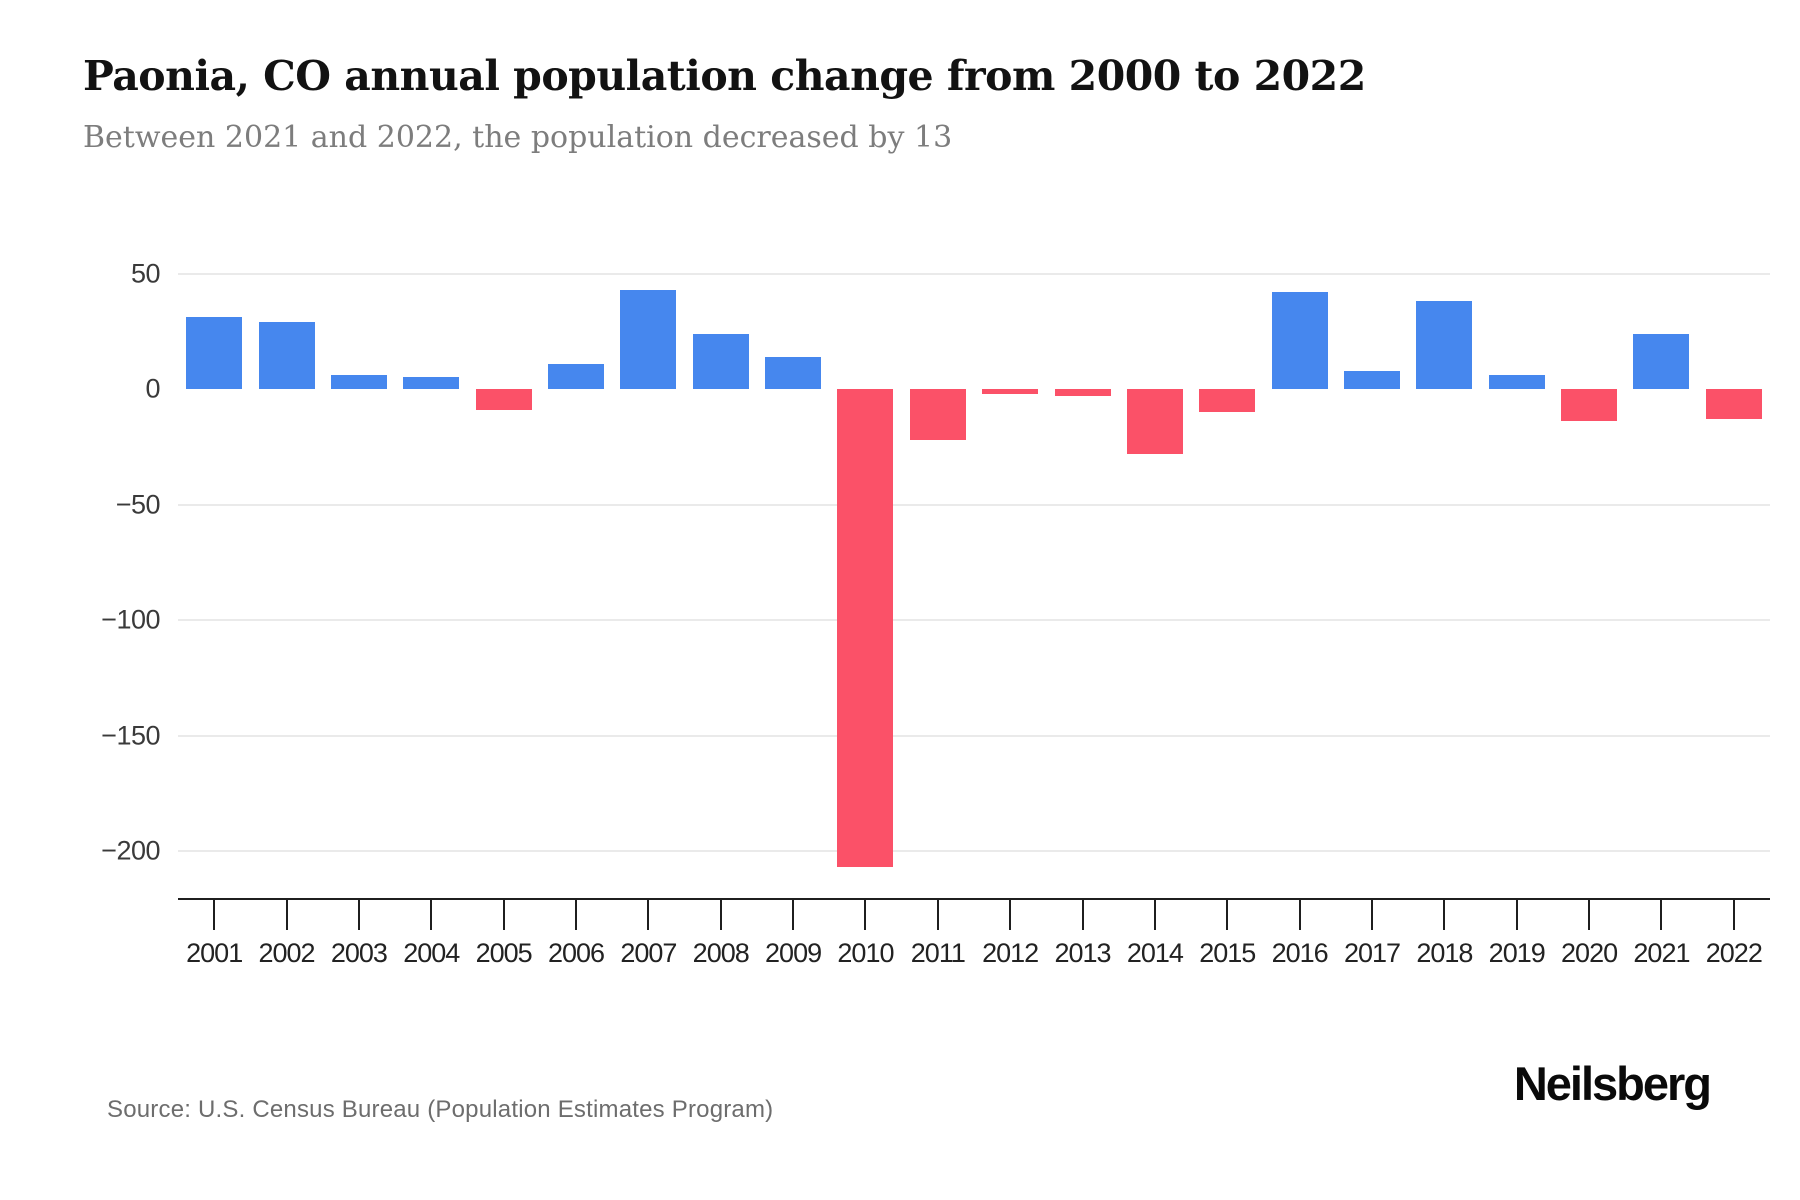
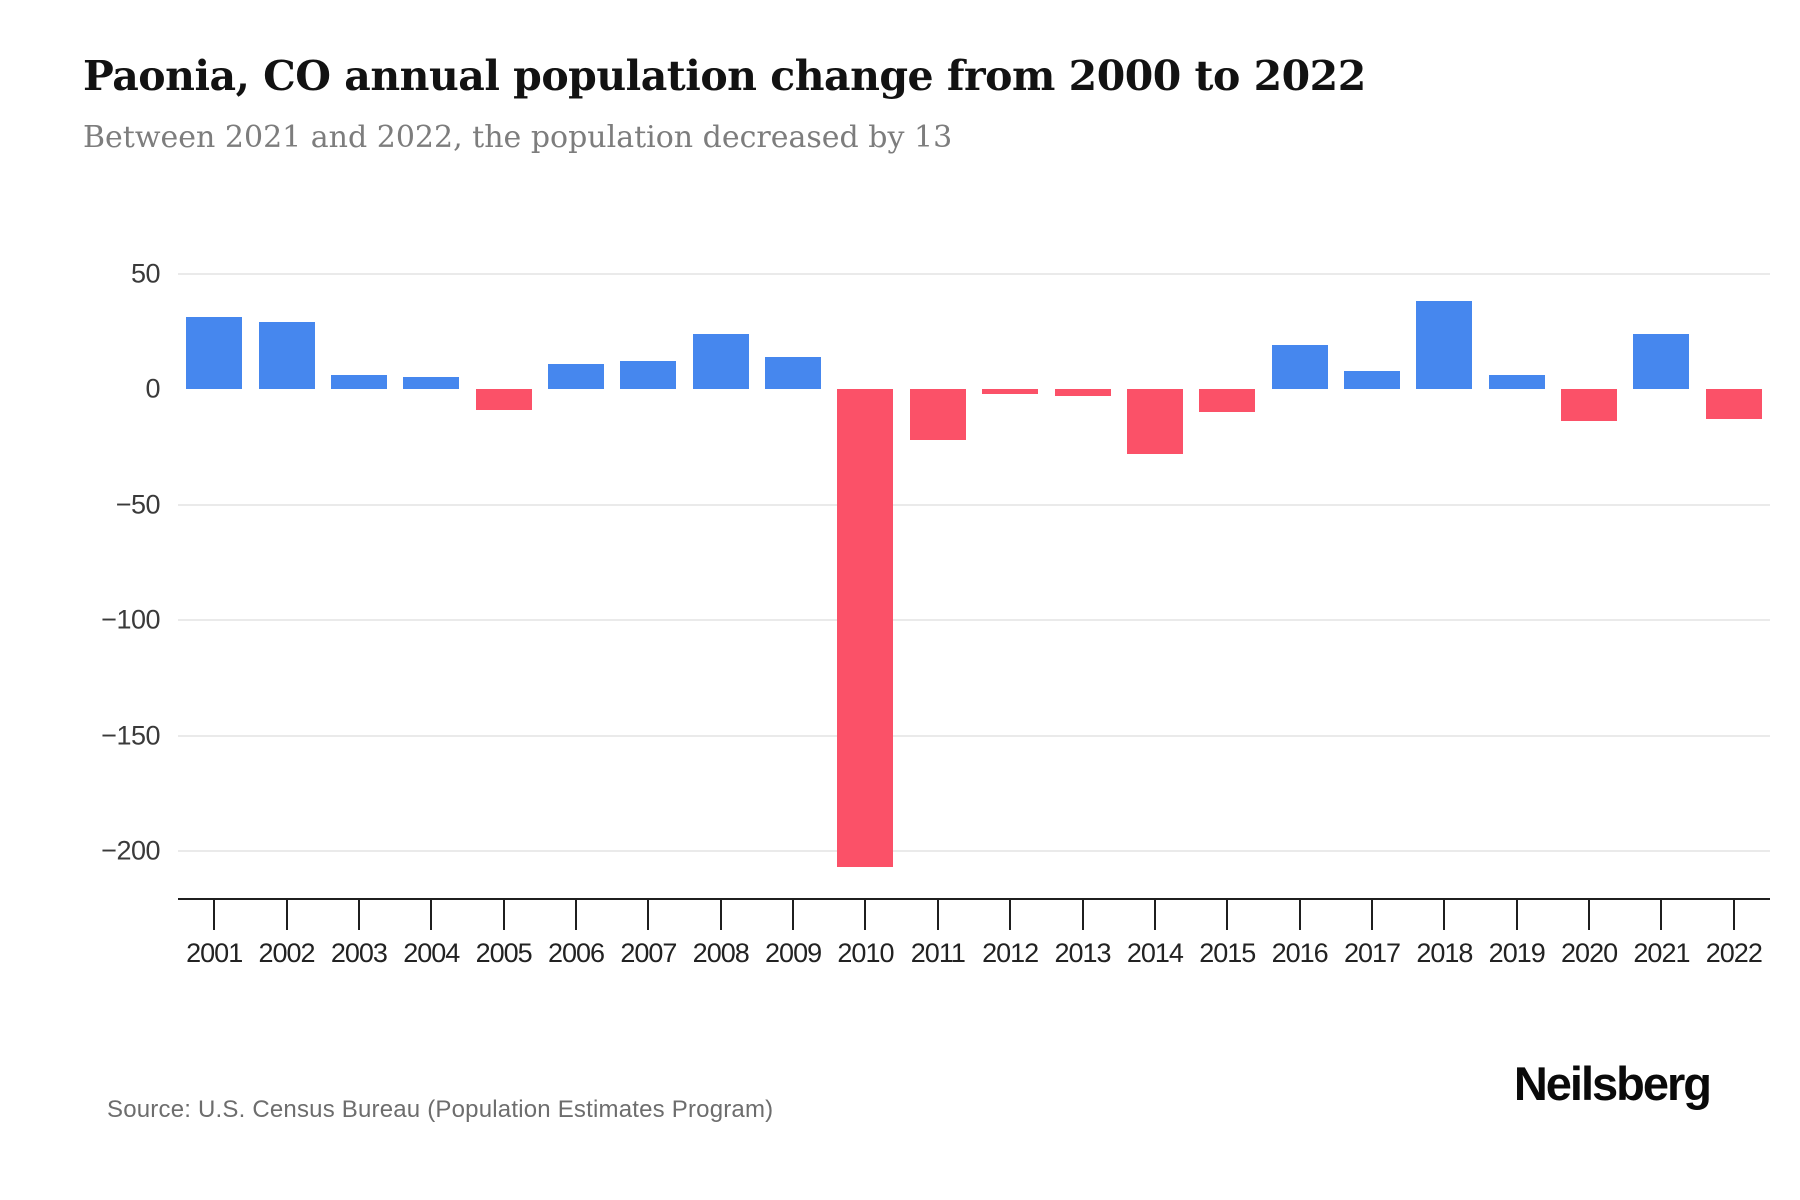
2007: 43 -> 12
2016: 42 -> 19
